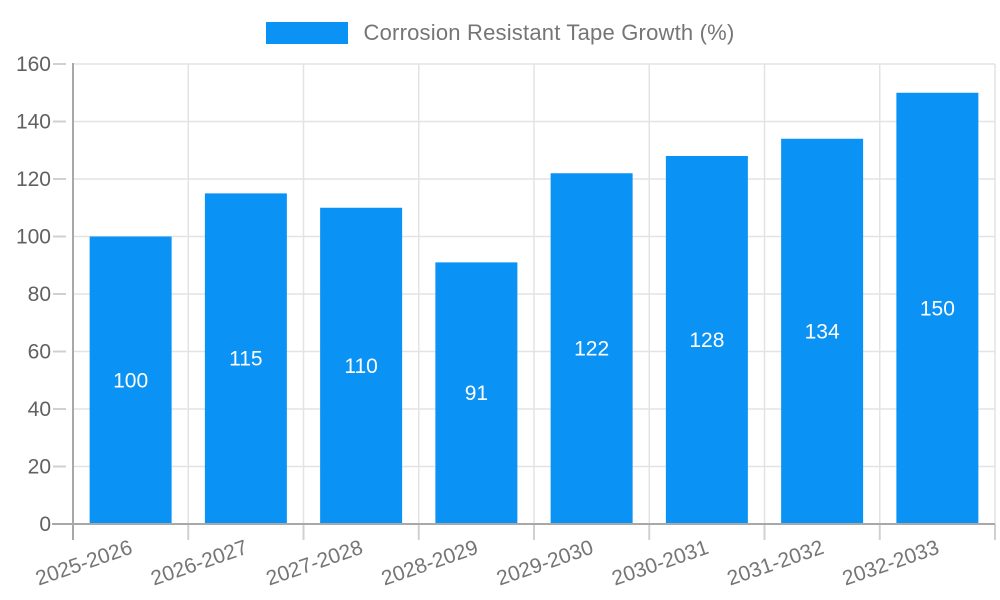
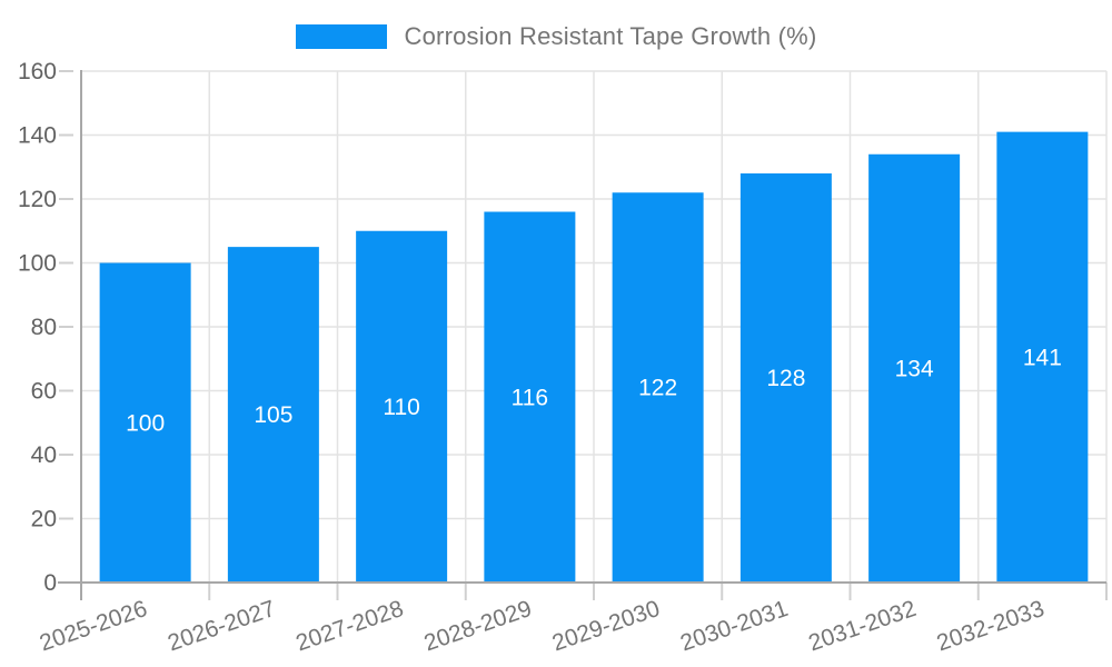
2026-2027: 115 -> 105
2028-2029: 91 -> 116
2032-2033: 150 -> 141
